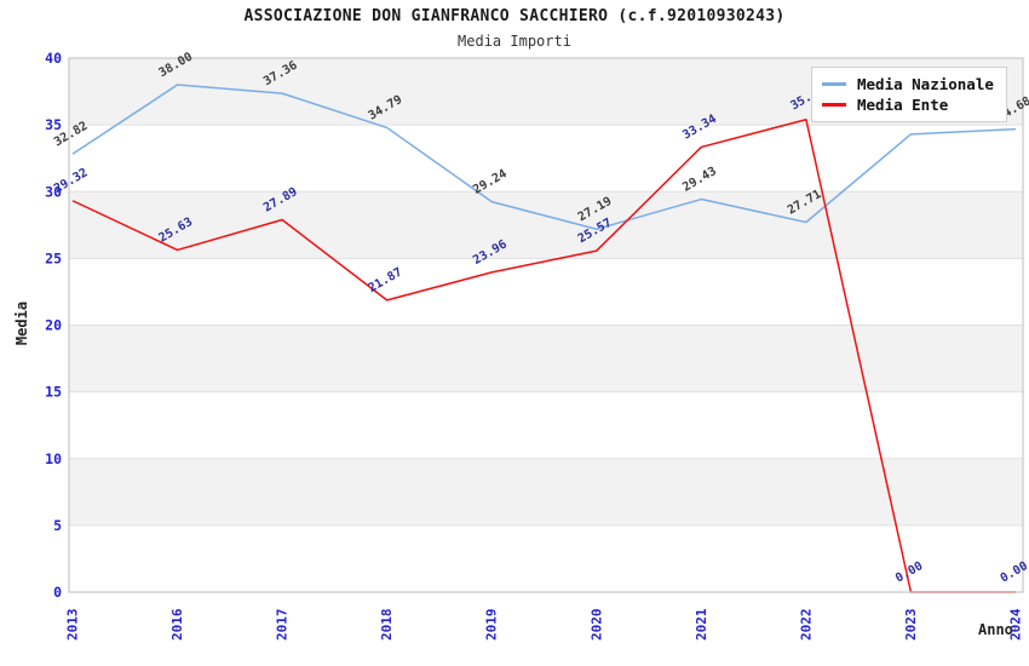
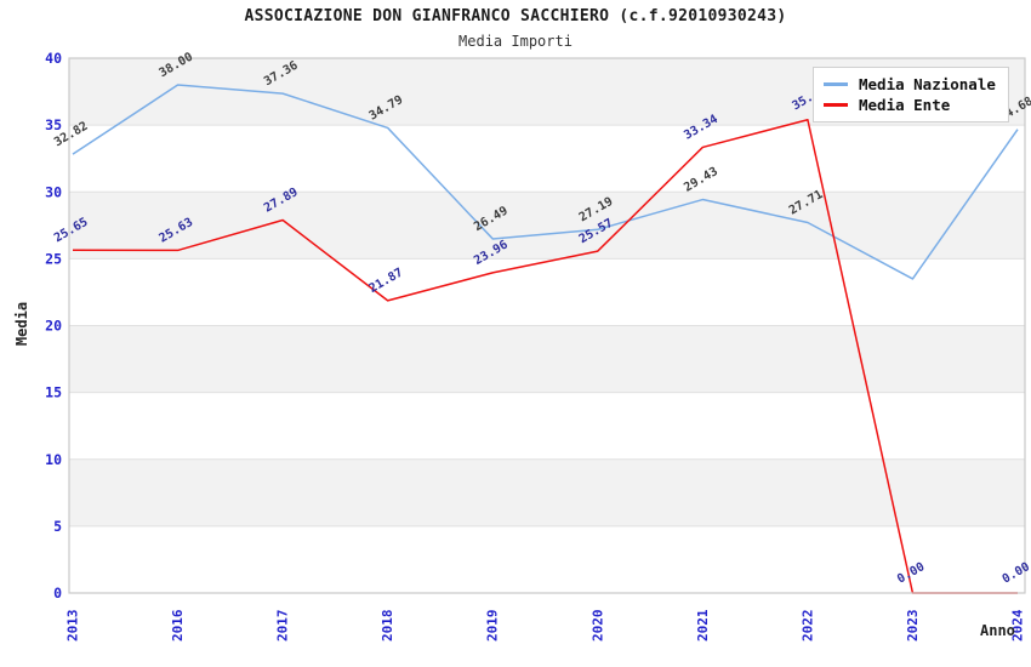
Media Ente/2013: 29.32 -> 25.65
Media Nazionale/2019: 29.24 -> 26.49
Media Nazionale/2023: 34.3 -> 23.5
